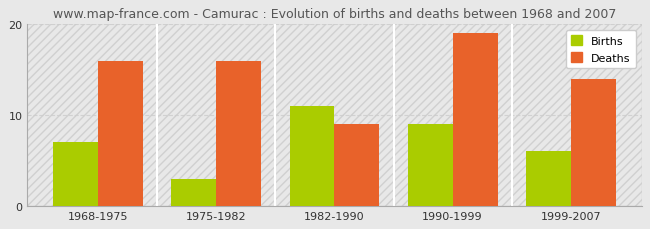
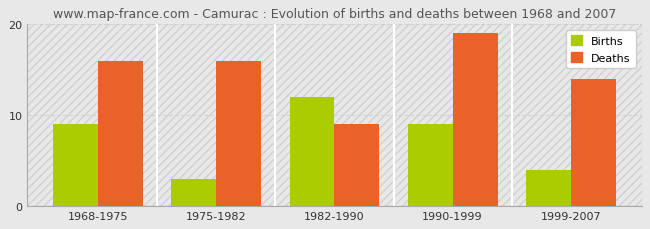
Births/1968-1975: 7 -> 9
Births/1982-1990: 11 -> 12
Births/1999-2007: 6 -> 4
